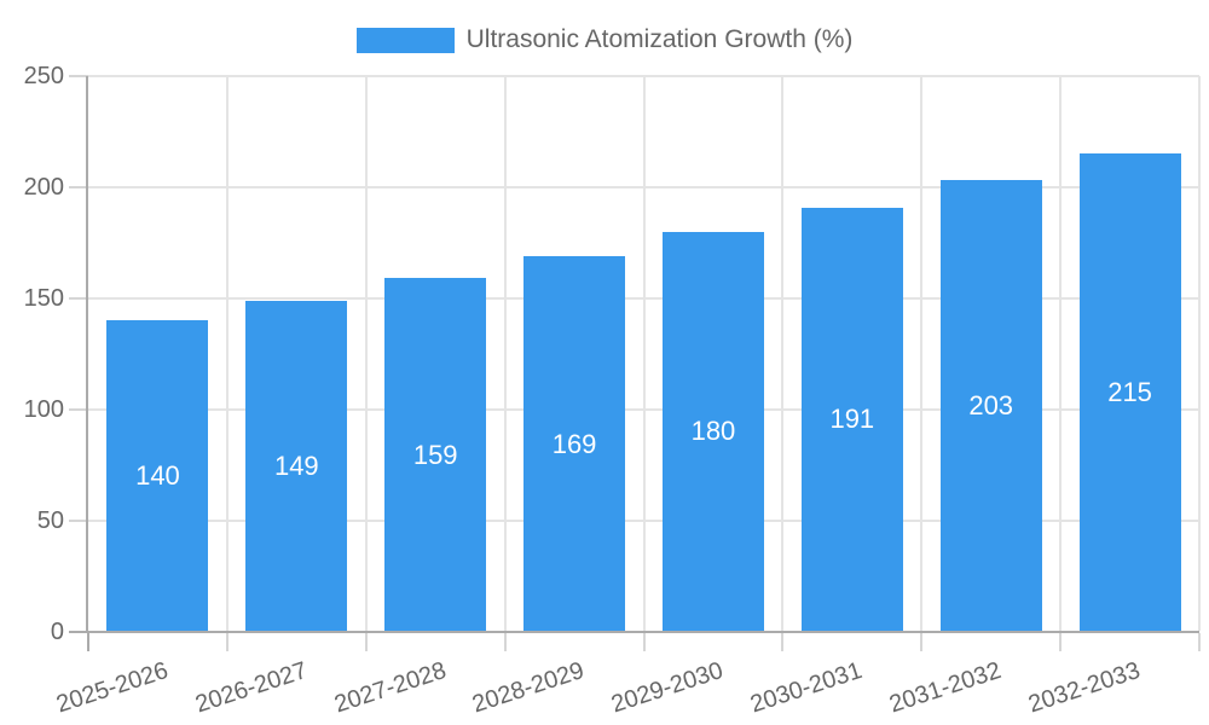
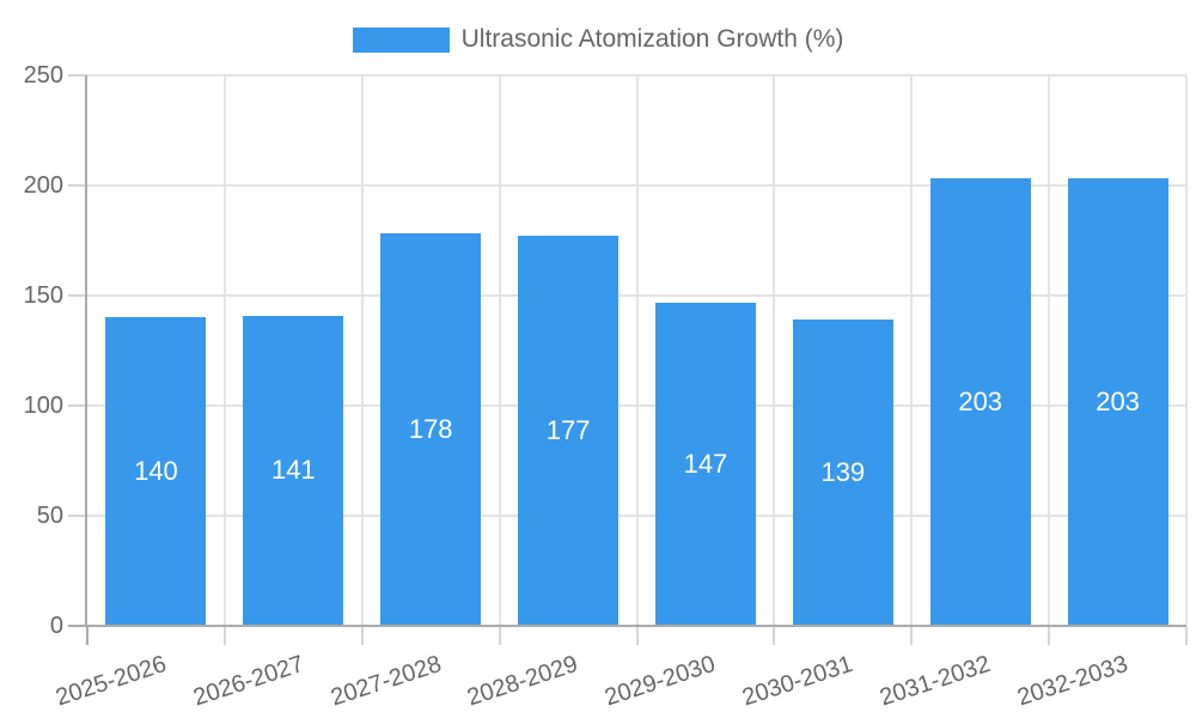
2026-2027: 149 -> 141
2027-2028: 159 -> 178
2028-2029: 169 -> 177
2029-2030: 180 -> 147
2030-2031: 191 -> 139
2032-2033: 215 -> 203
